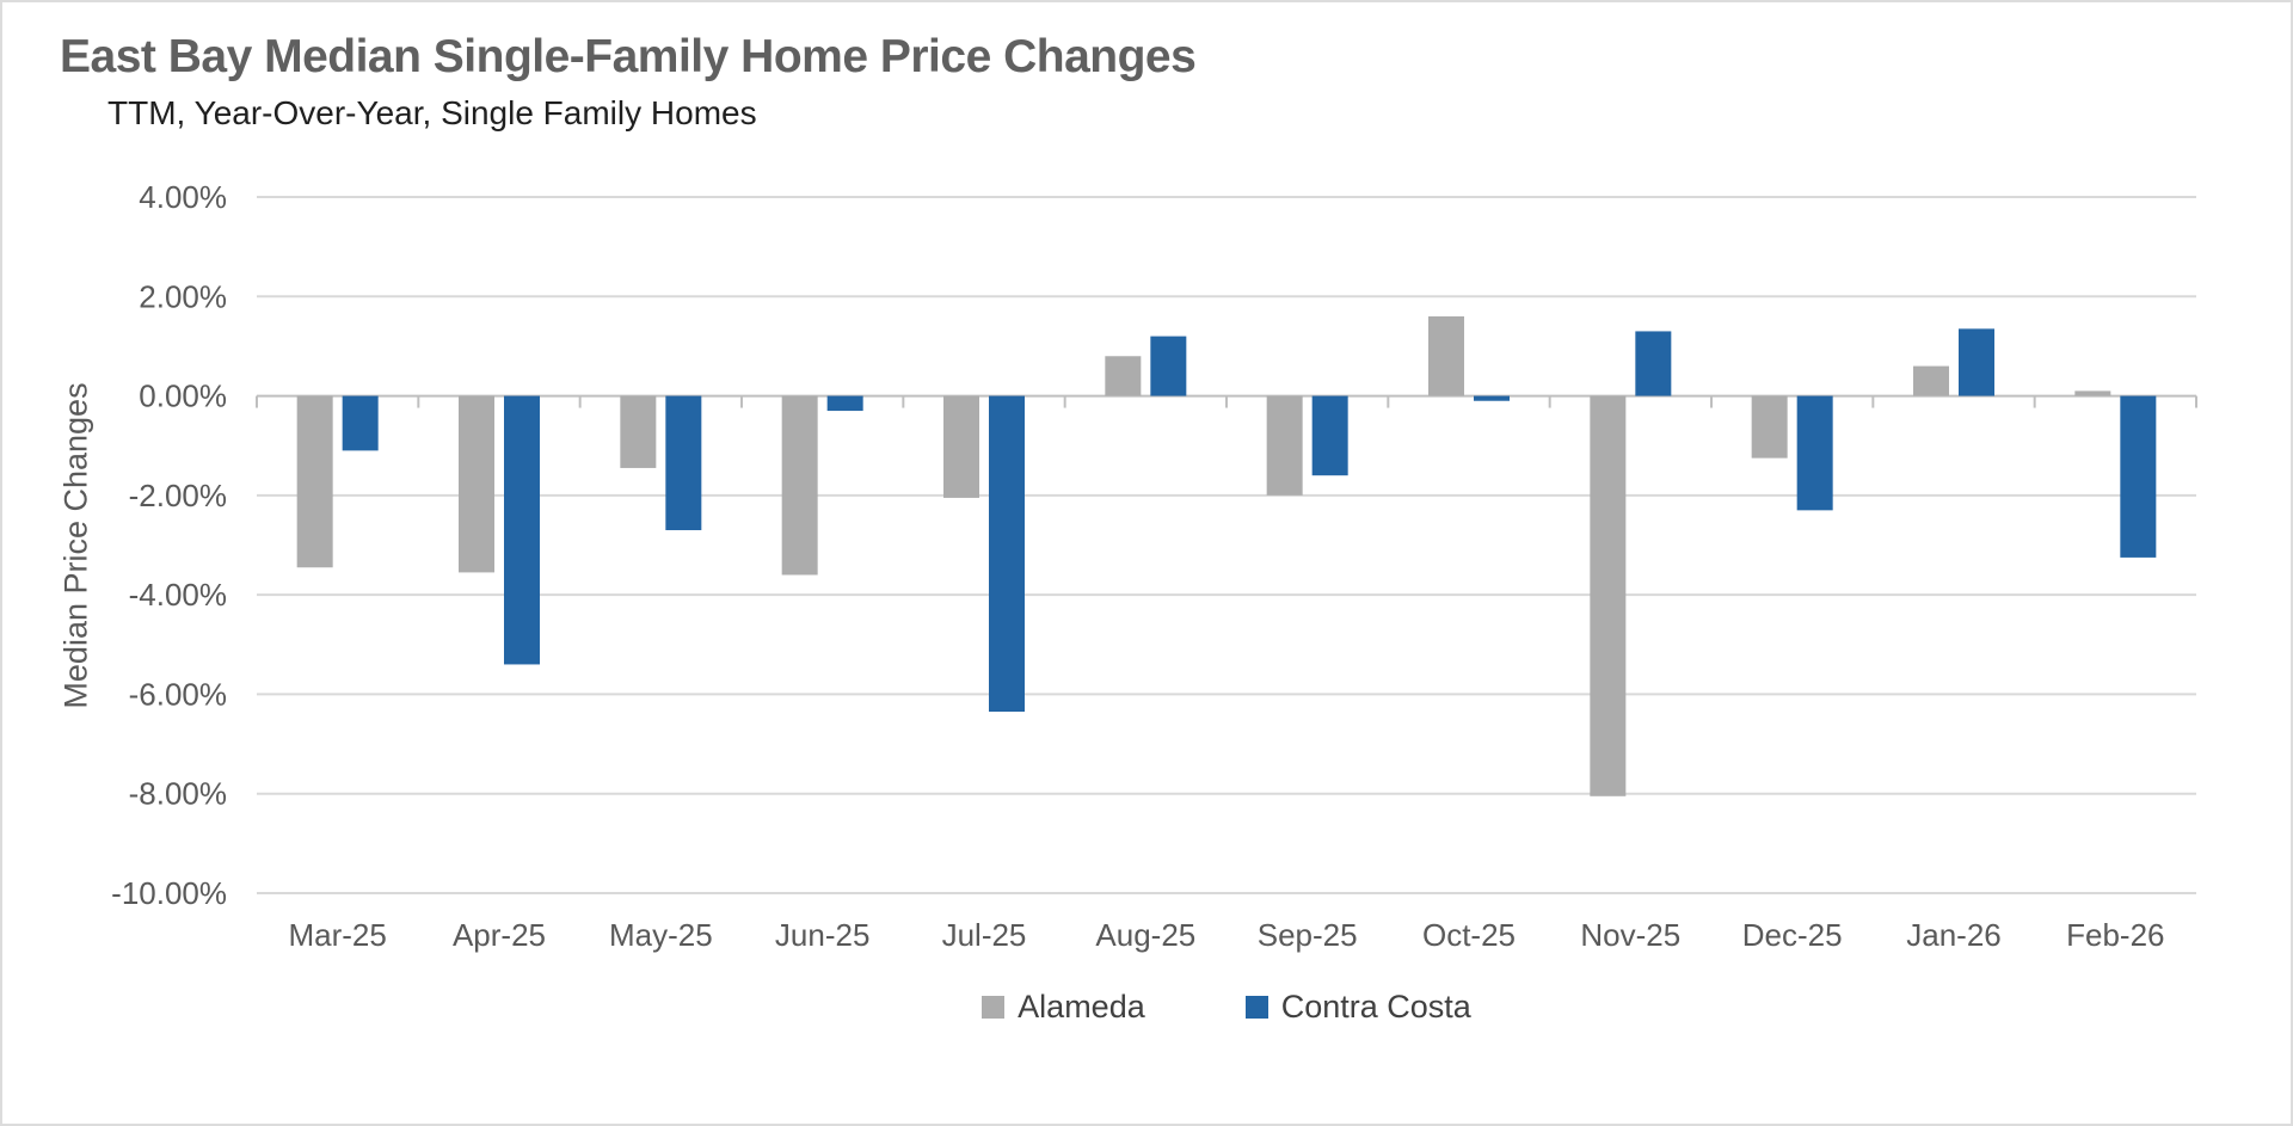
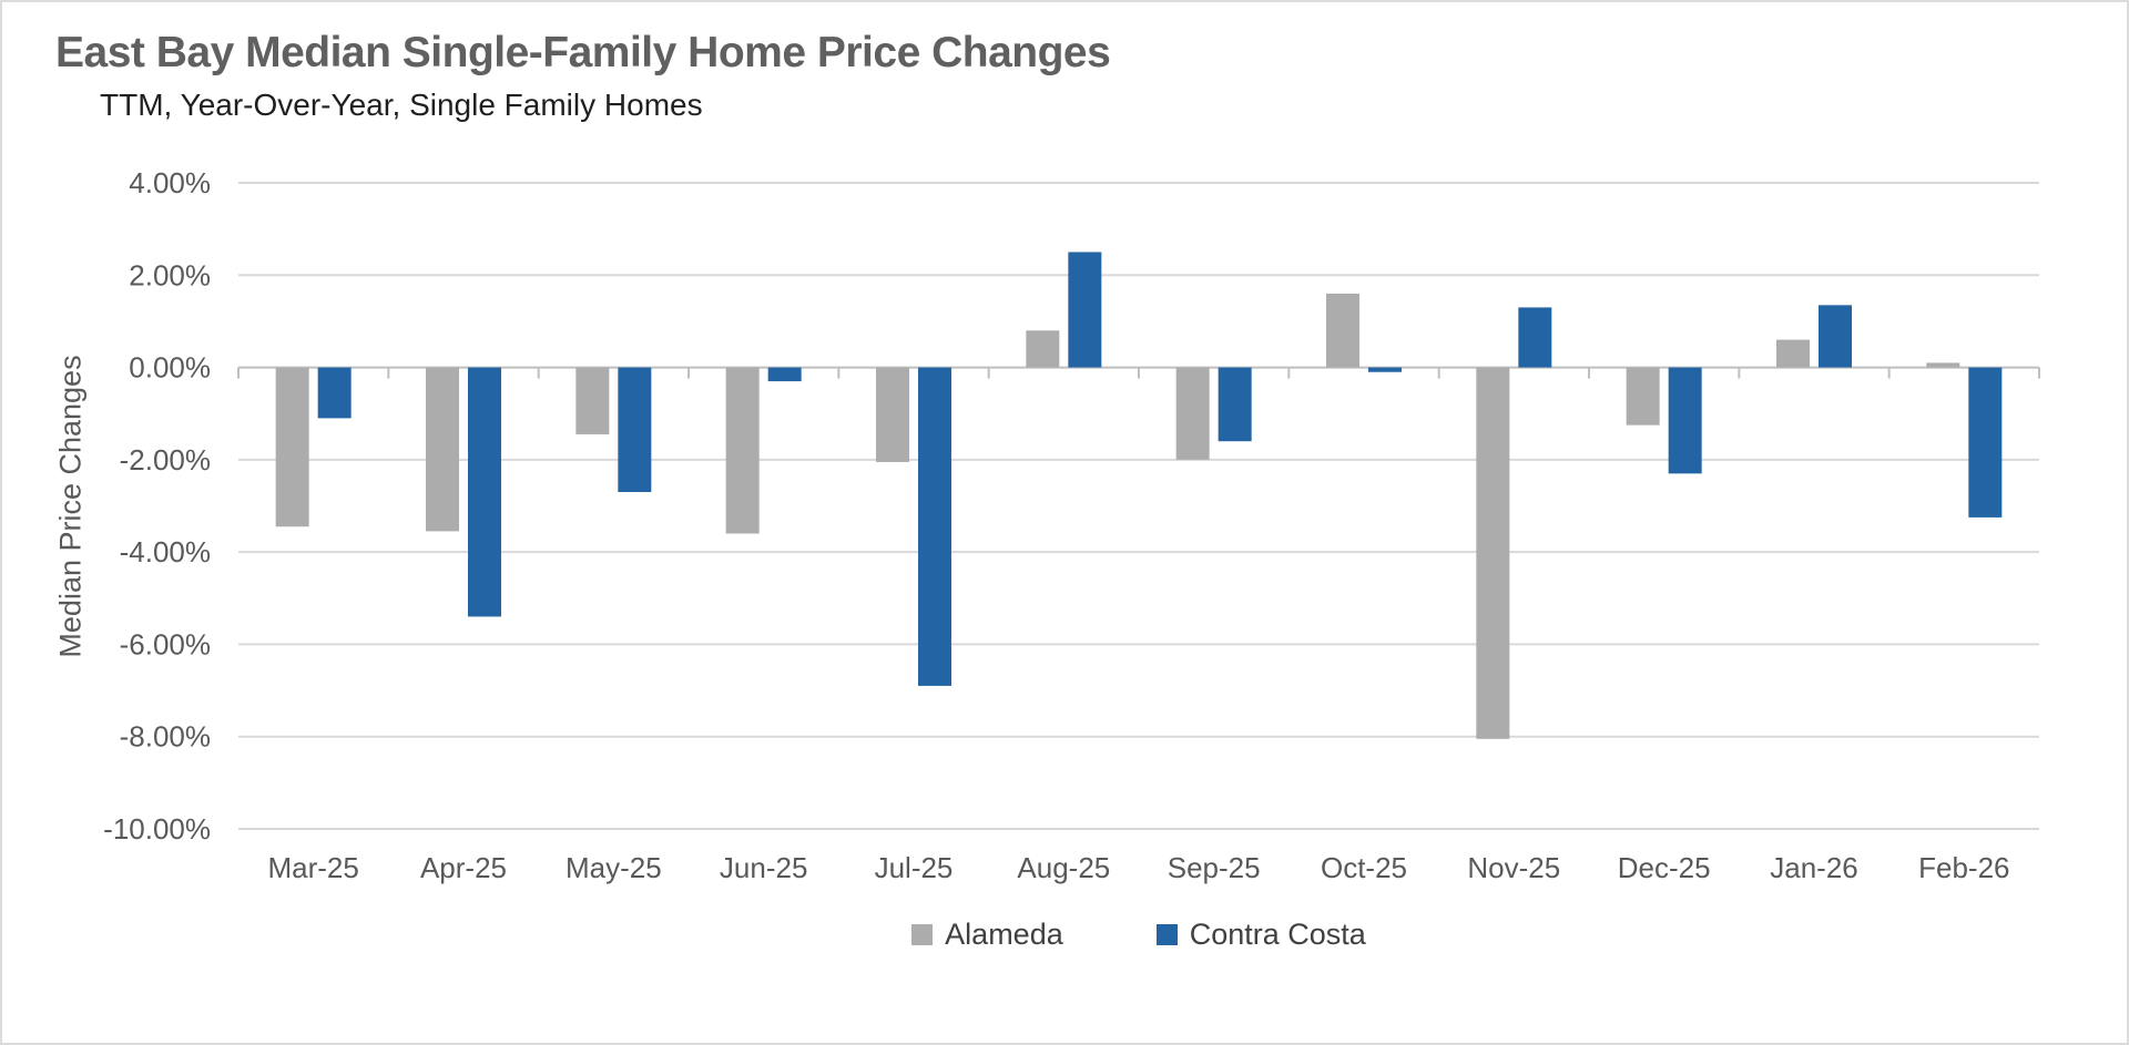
Contra Costa/Jul-25: -6.3% -> -6.9%
Contra Costa/Aug-25: 1.2% -> 2.5%
